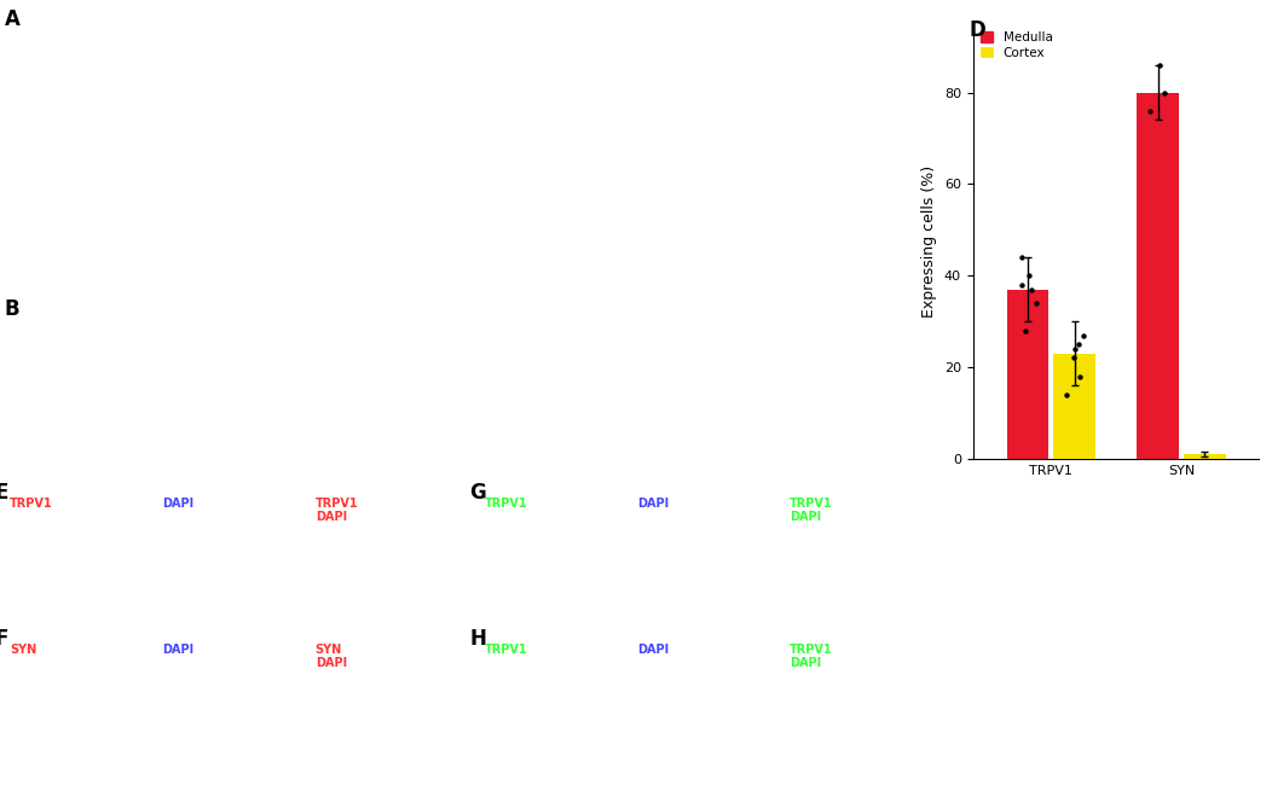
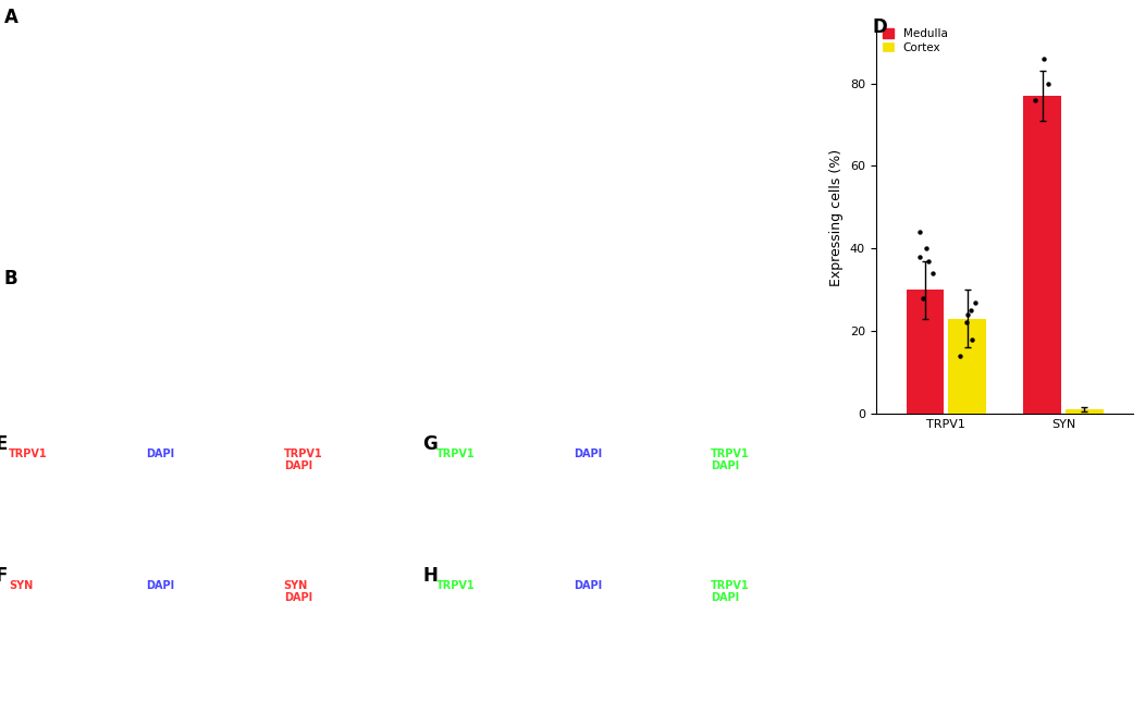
Medulla/TRPV1: 37 -> 30
Medulla/SYN: 80 -> 77
